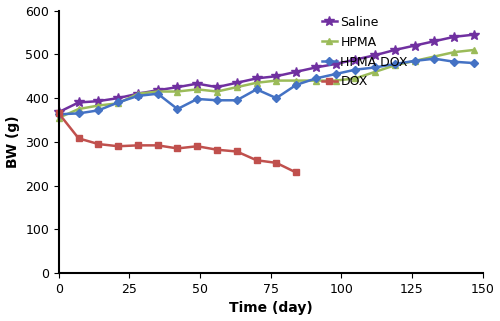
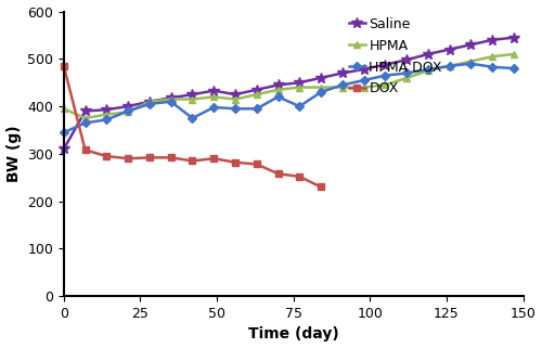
Saline/0: 368 -> 310
HPMA/0: 355 -> 395
HPMA DOX/0: 363 -> 345
DOX/0: 365 -> 485
